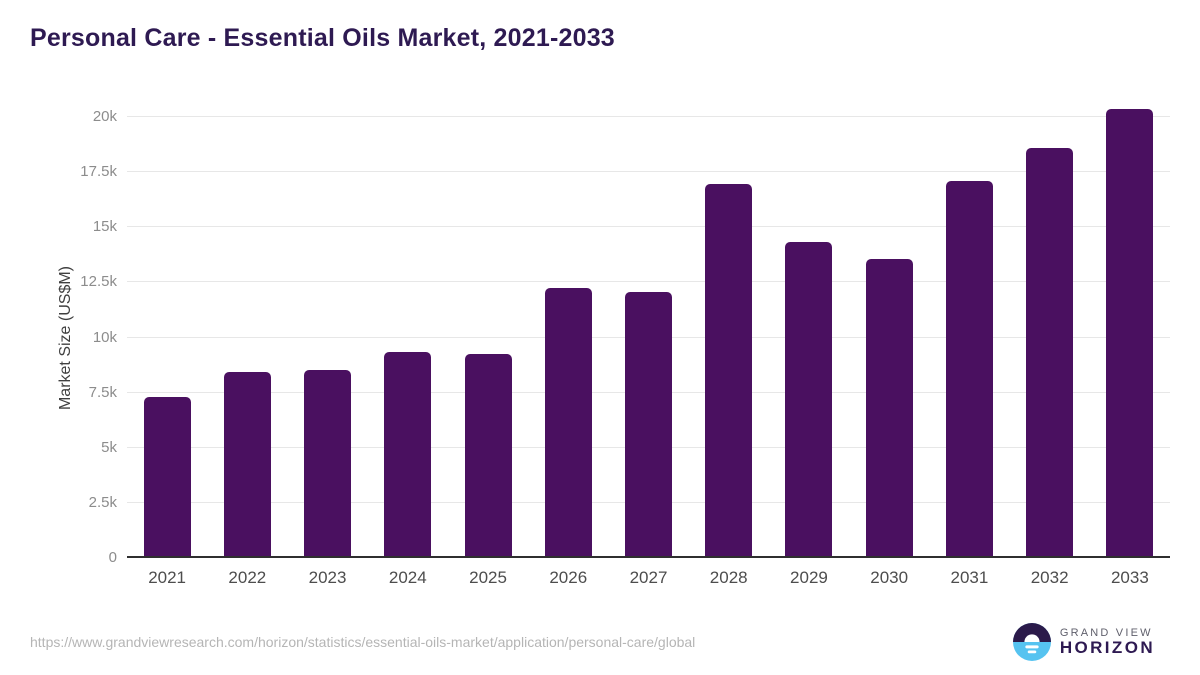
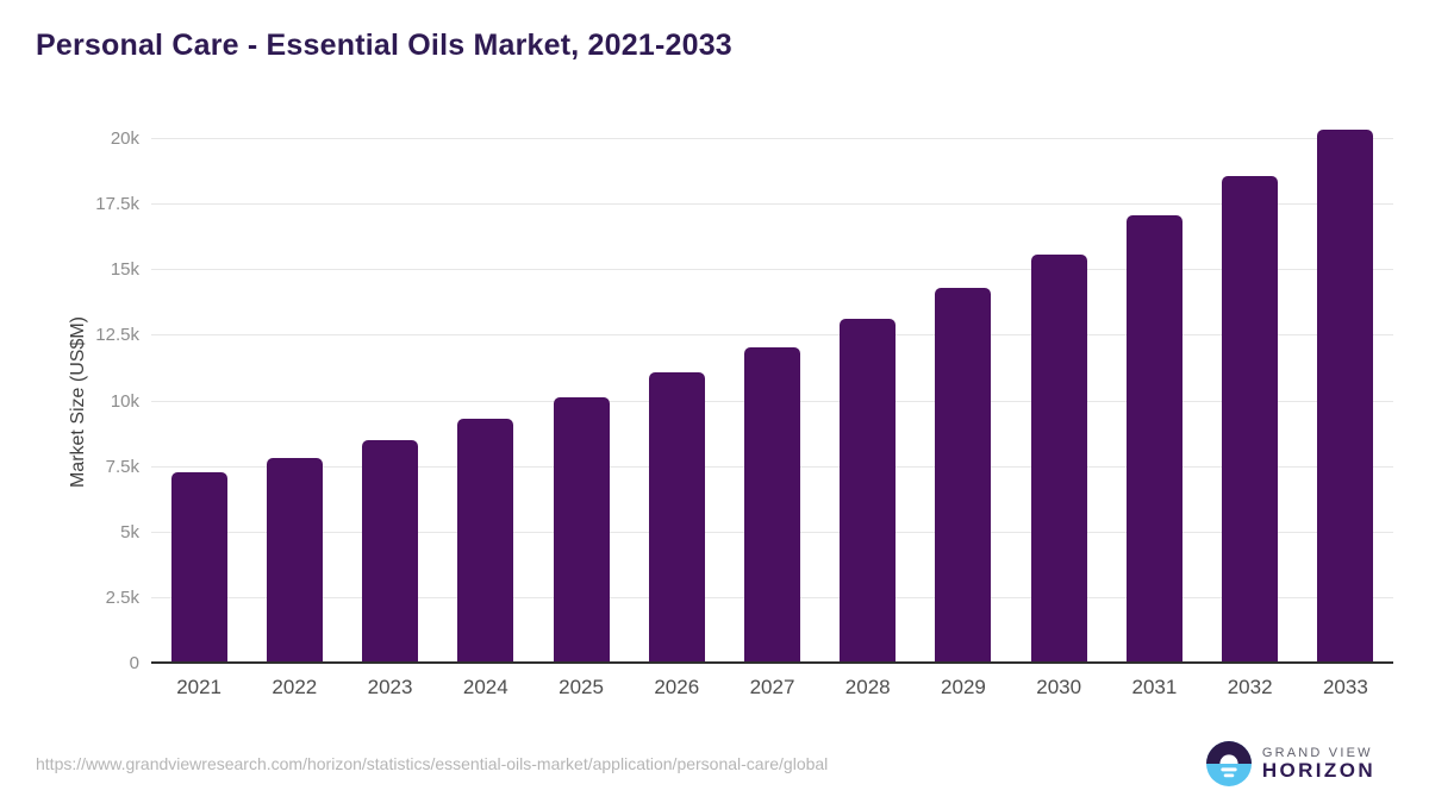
2022: 8.4k -> 7.8k
2025: 9.2k -> 10.1k
2026: 12.2k -> 11.0k
2028: 16.9k -> 13.1k
2030: 13.5k -> 15.6k
